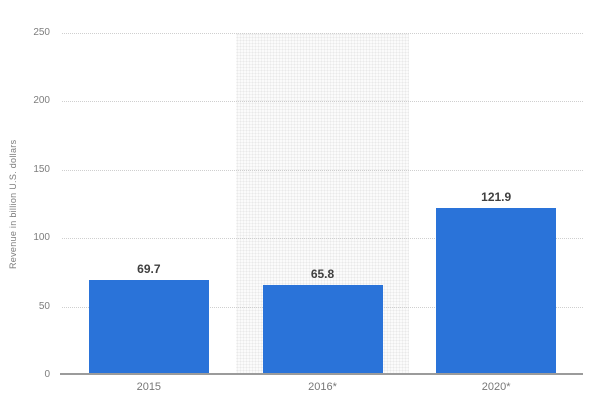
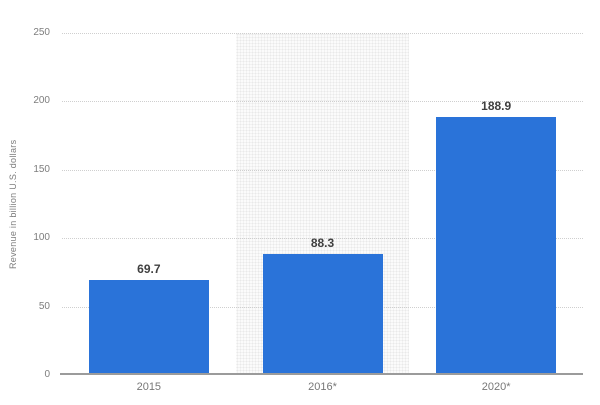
2016*: 65.8 -> 88.3
2020*: 121.9 -> 188.9
